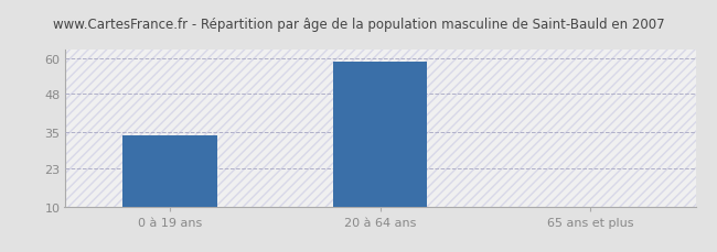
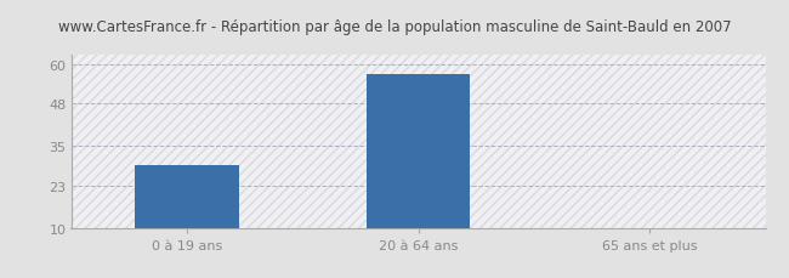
0 à 19 ans: 34 -> 29
20 à 64 ans: 59 -> 57
